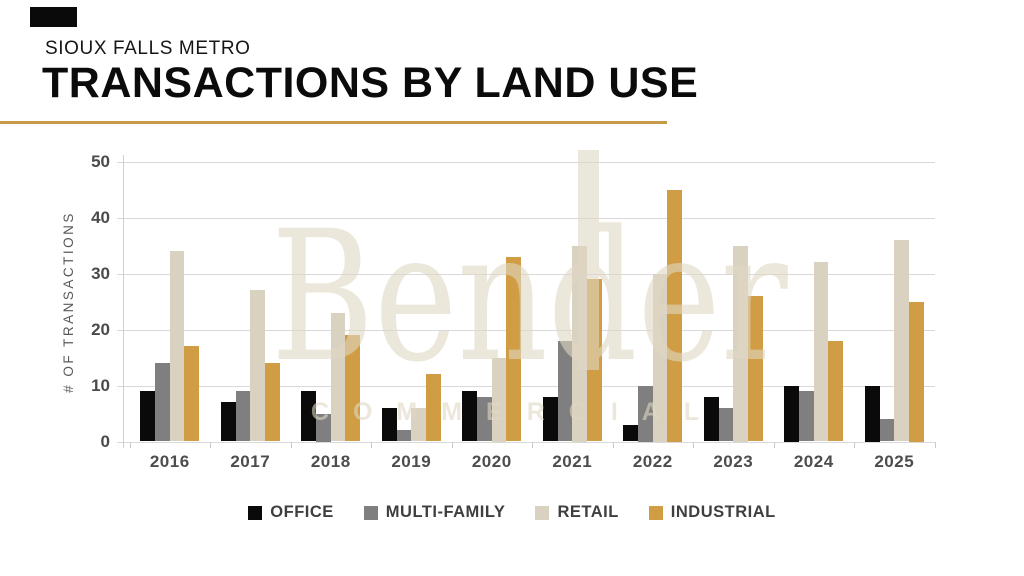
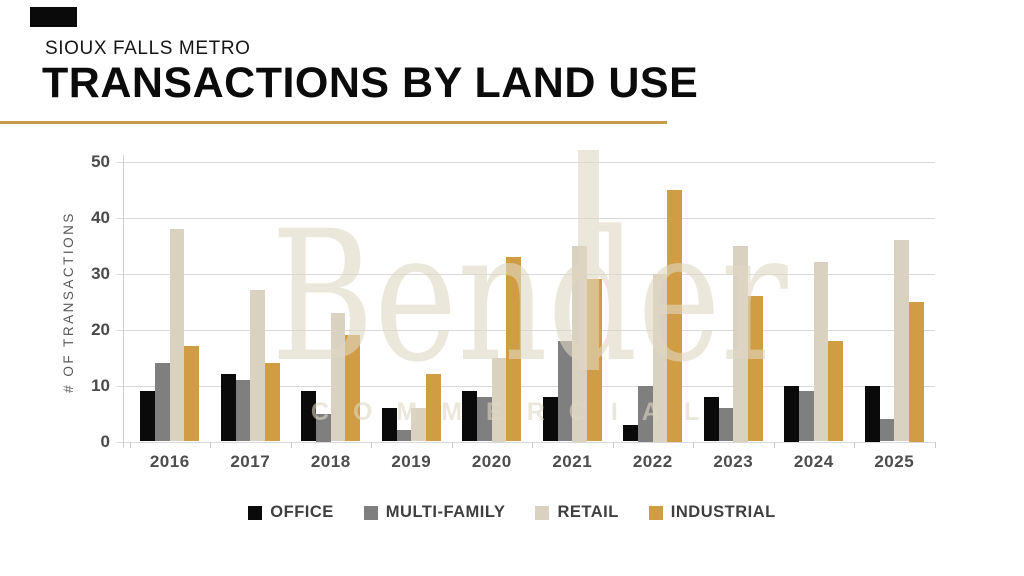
RETAIL/2016: 34 -> 38
OFFICE/2017: 7 -> 12
MULTI-FAMILY/2017: 9 -> 11
